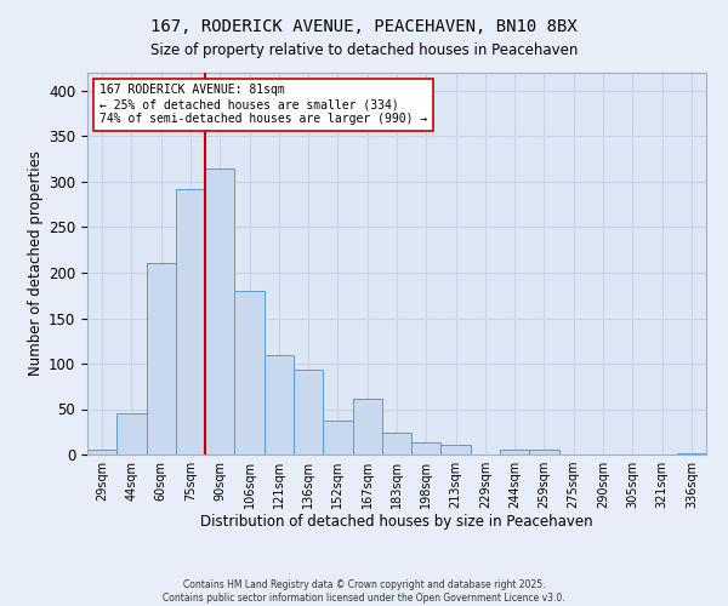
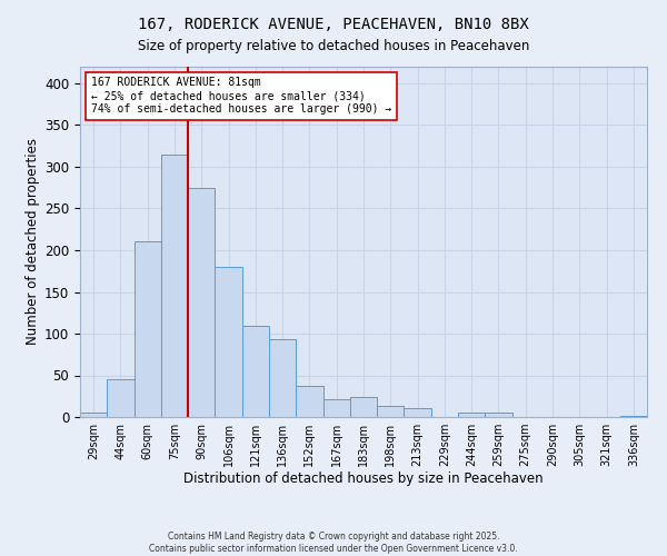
75sqm: 292 -> 315
90sqm: 314 -> 275
167sqm: 62 -> 22
